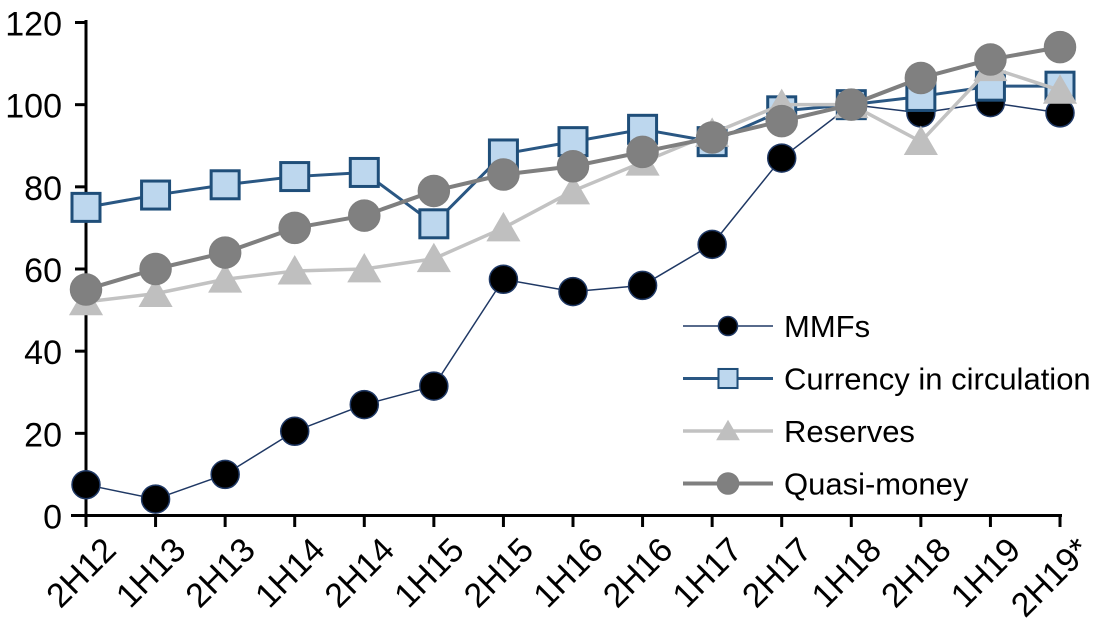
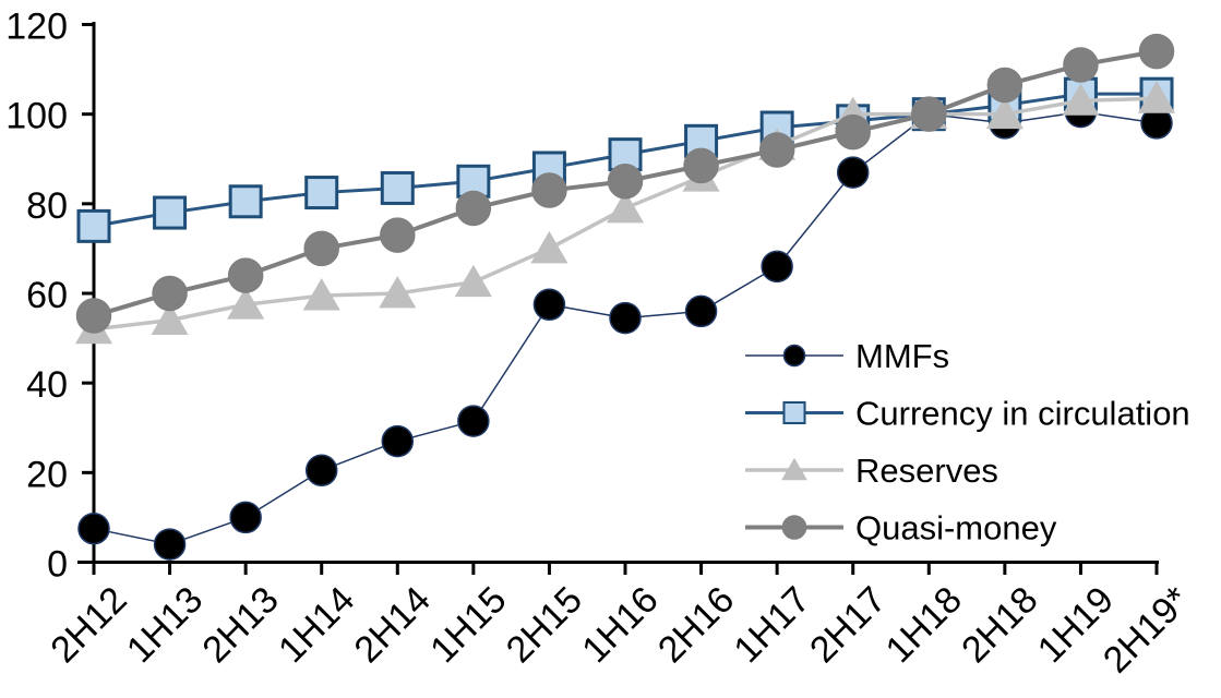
Currency in circulation/1H15: 71 -> 85
Currency in circulation/1H17: 91 -> 97
Reserves/2H18: 91 -> 100
Reserves/1H19: 109 -> 103
